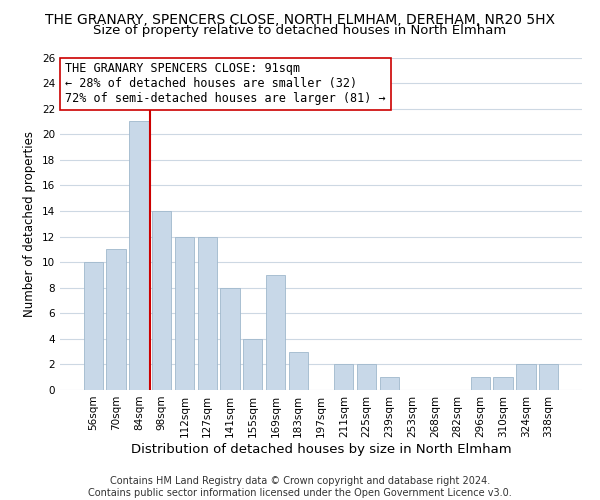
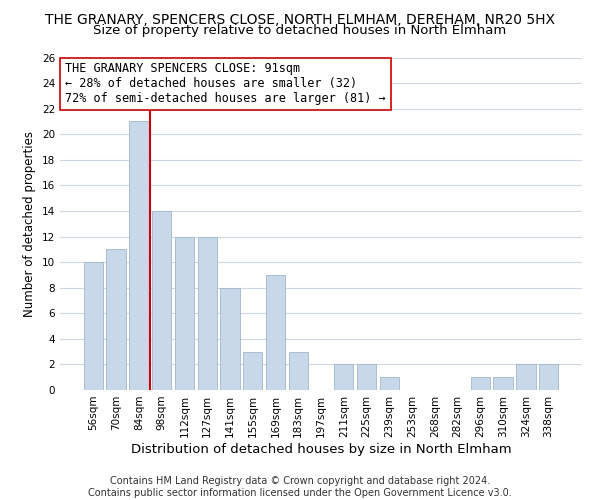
155sqm: 4 -> 3
